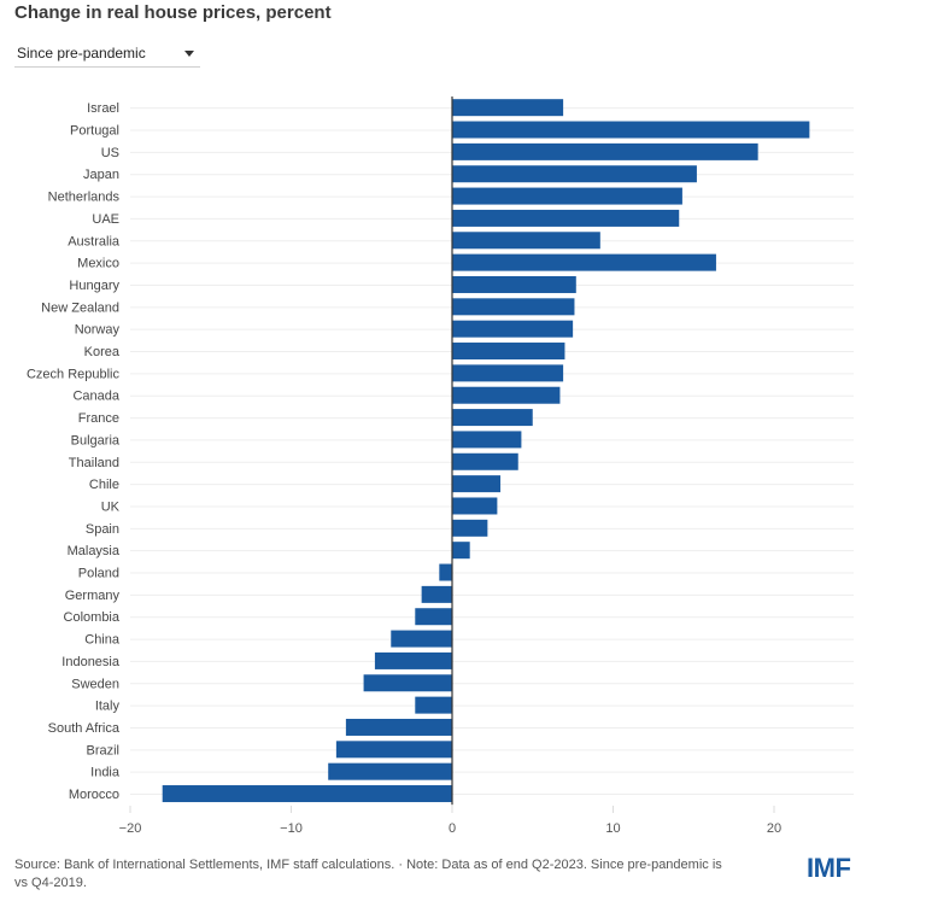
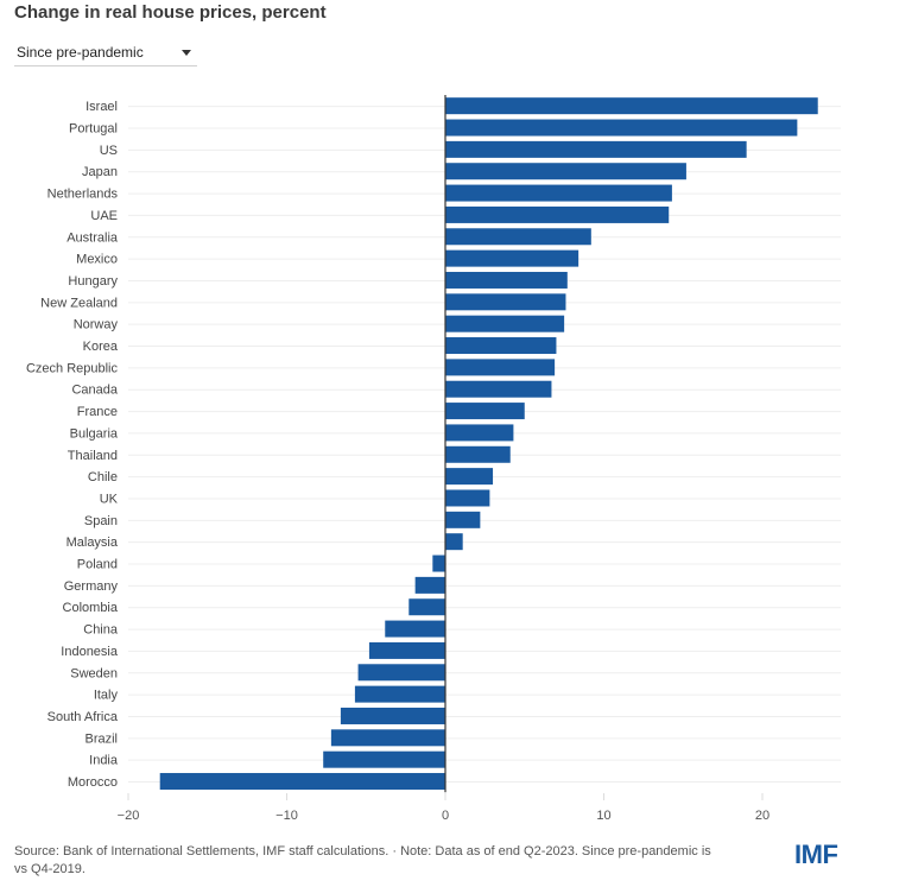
Israel: 6.9 -> 23.5
Mexico: 16.4 -> 8.4
Italy: -2.3 -> -5.7
